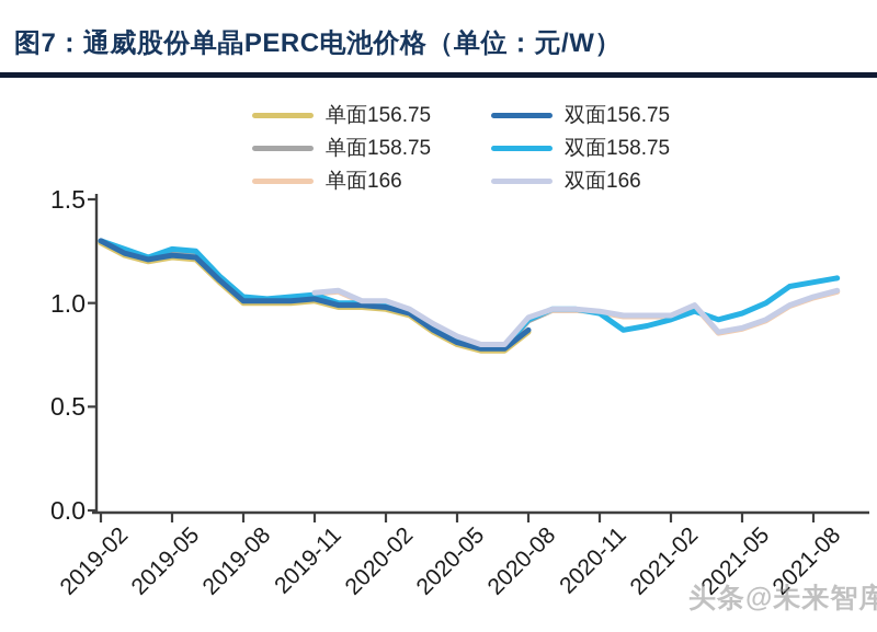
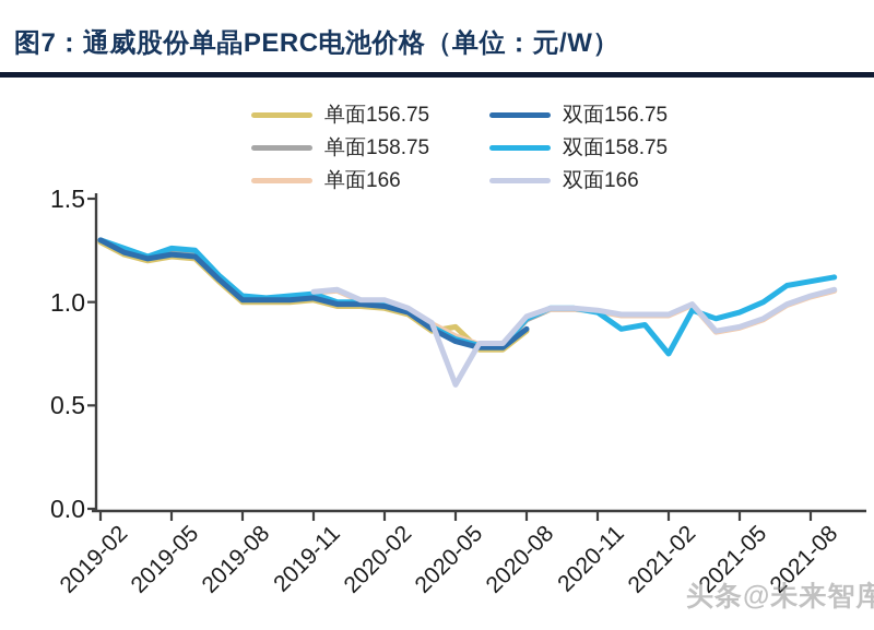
单面156.75/2020-05: 0.80 -> 0.88
双面166/2020-05: 0.84 -> 0.60
双面158.75/2021-02: 0.92 -> 0.75
